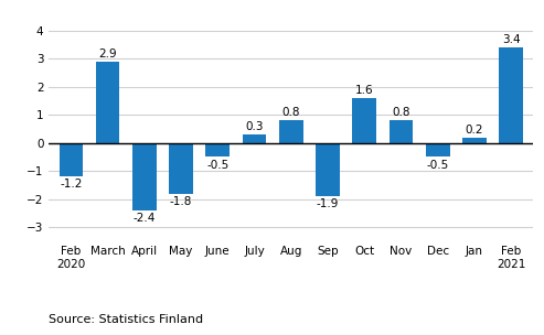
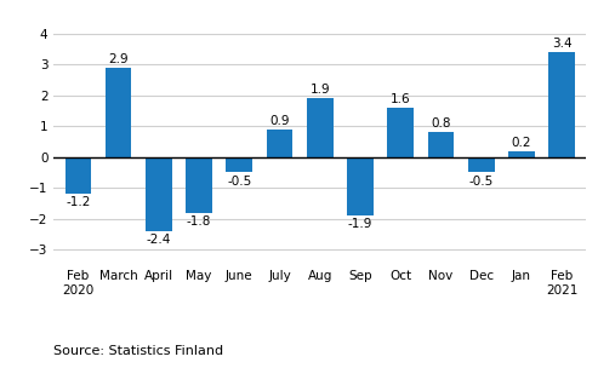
July: 0.3 -> 0.9
Aug: 0.8 -> 1.9
